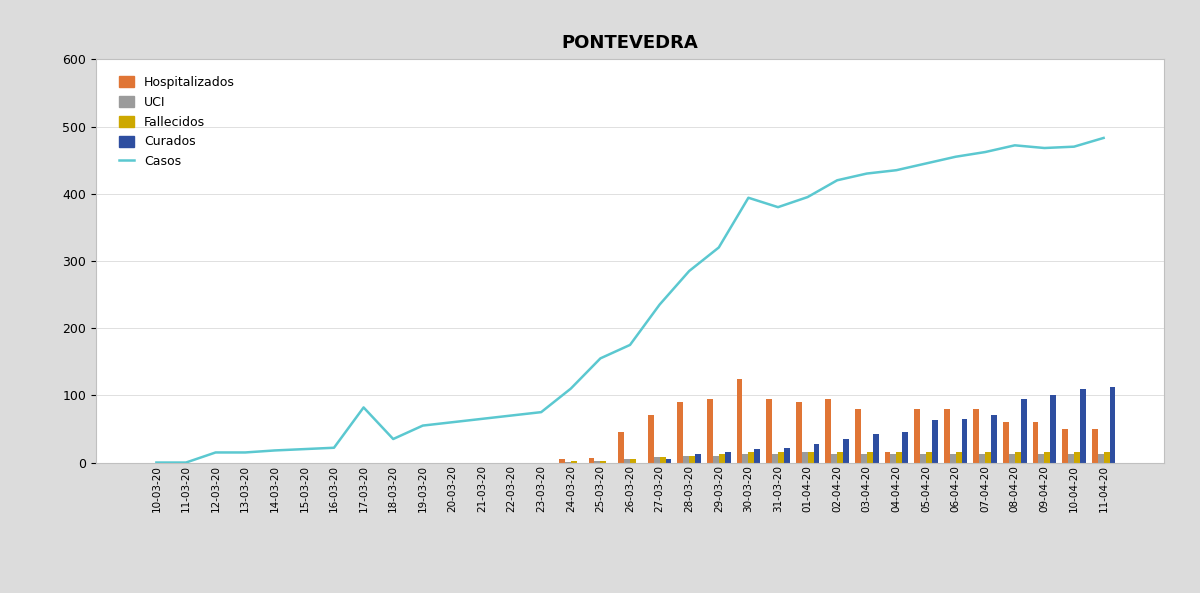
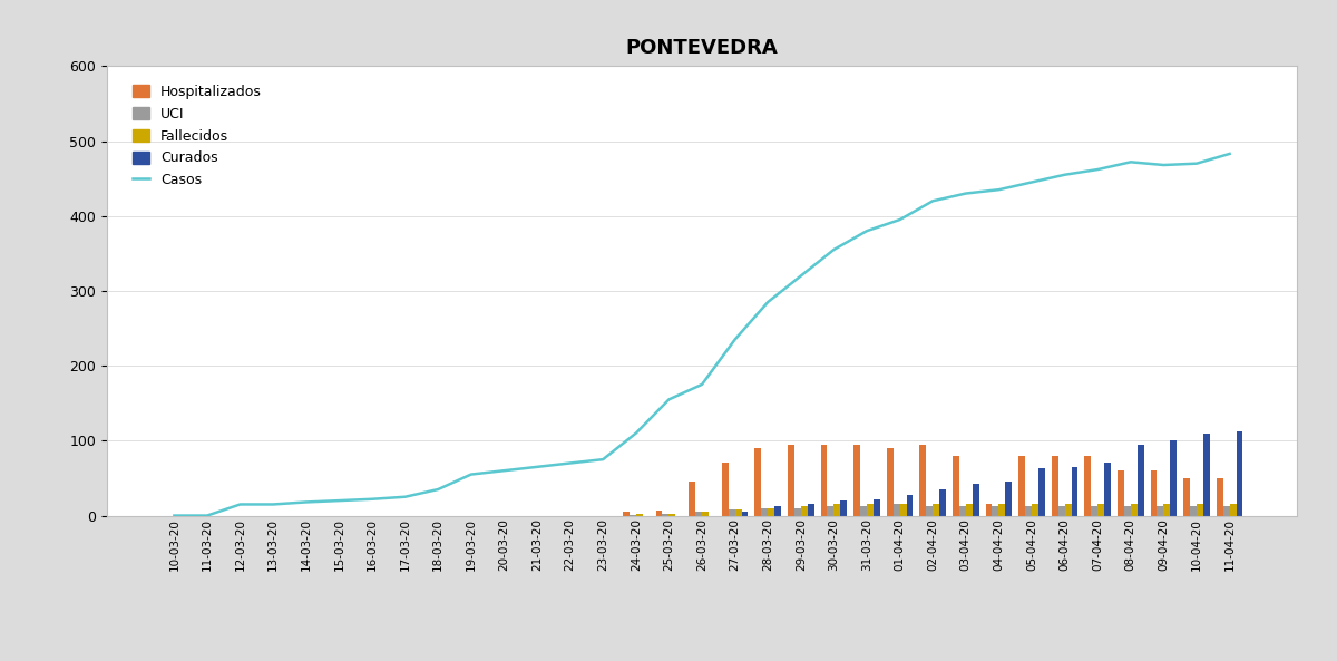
Casos/17-03-20: 82 -> 25
Hospitalizados/30-03-20: 124 -> 95
Casos/30-03-20: 394 -> 355
